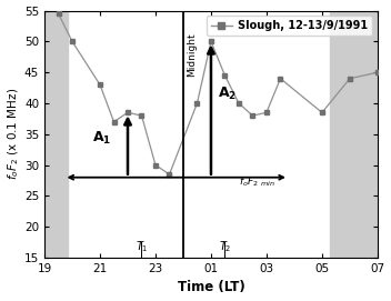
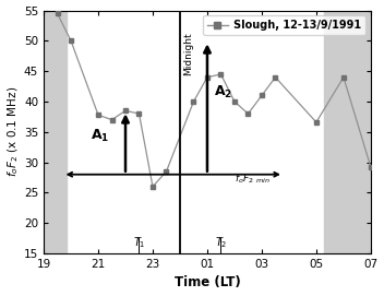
21: 43.0 -> 37.8
23: 30.0 -> 26.0
01: 50.0 -> 44.0
03: 38.5 -> 41.0
05: 38.5 -> 36.6
07: 45.0 -> 29.2
